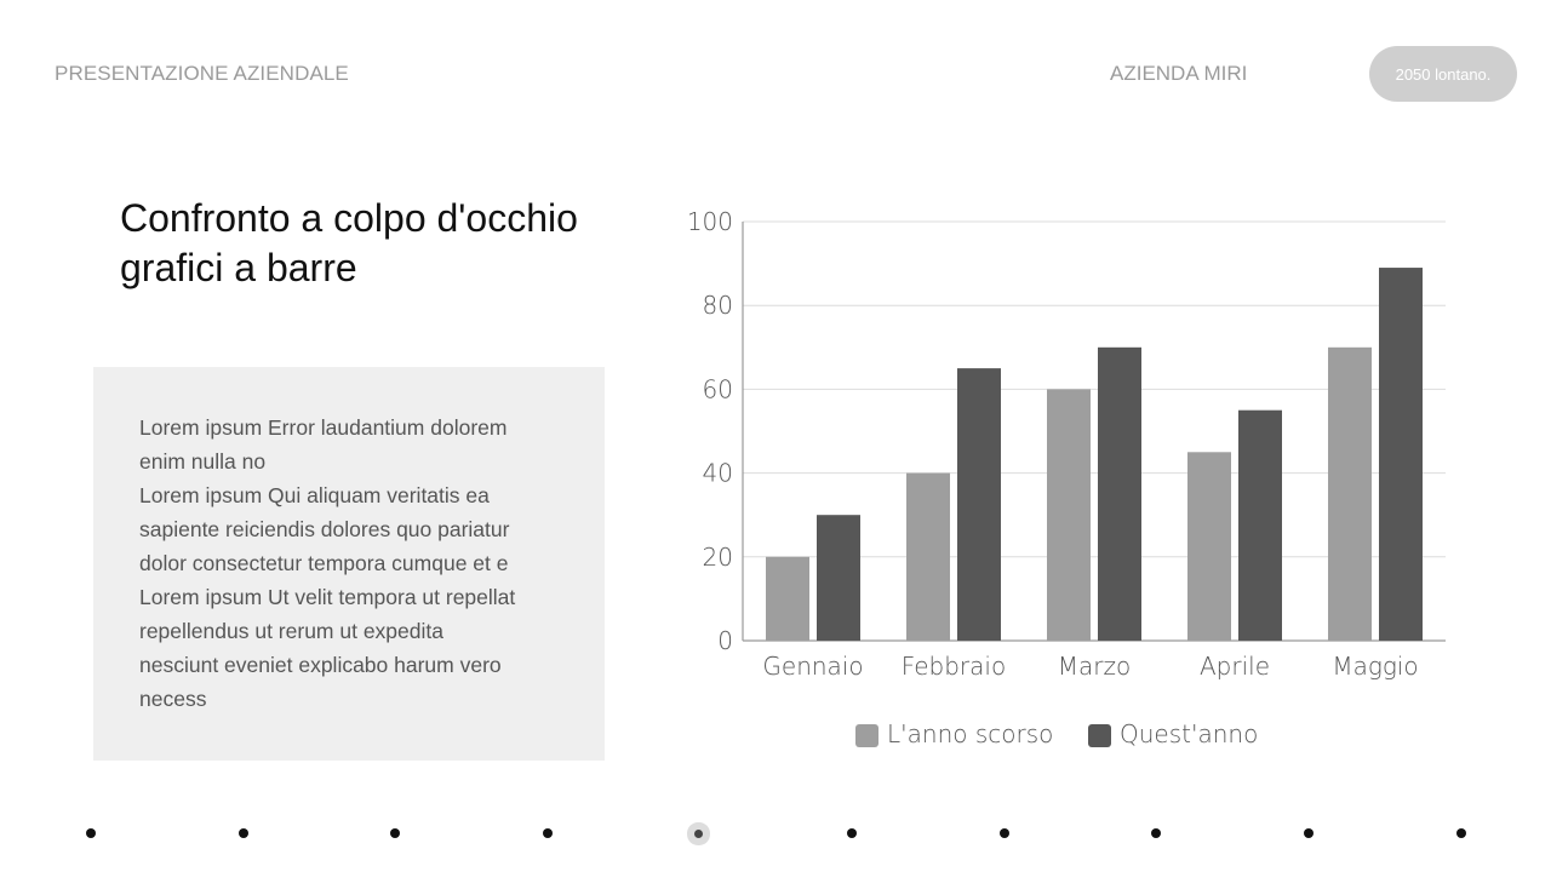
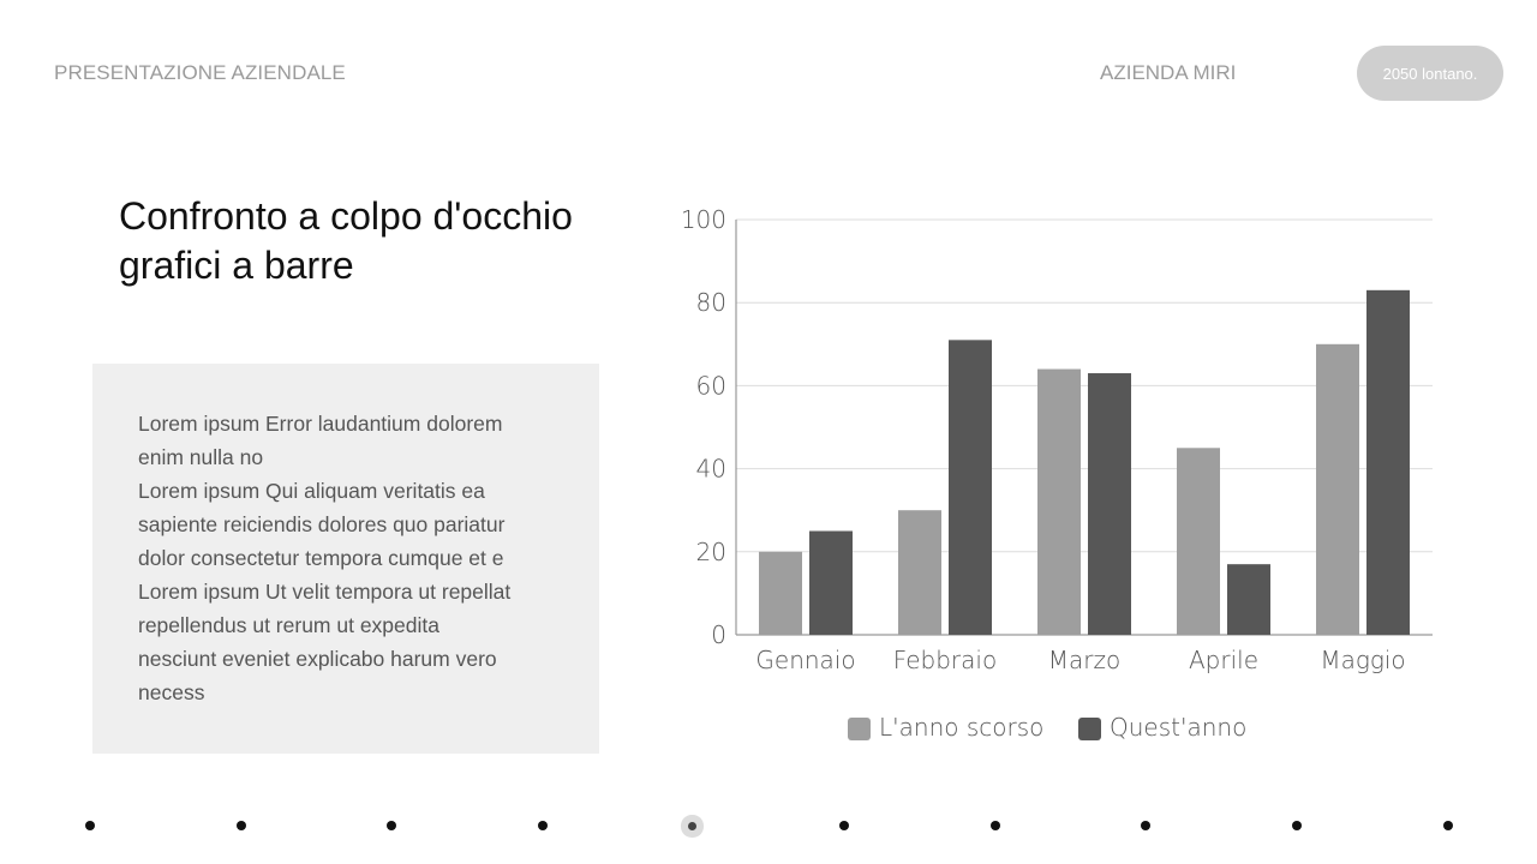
Quest'anno/Gennaio: 30 -> 25
L'anno scorso/Febbraio: 40 -> 30
Quest'anno/Febbraio: 65 -> 71
L'anno scorso/Marzo: 60 -> 64
Quest'anno/Marzo: 70 -> 63
Quest'anno/Aprile: 55 -> 17
Quest'anno/Maggio: 89 -> 83
